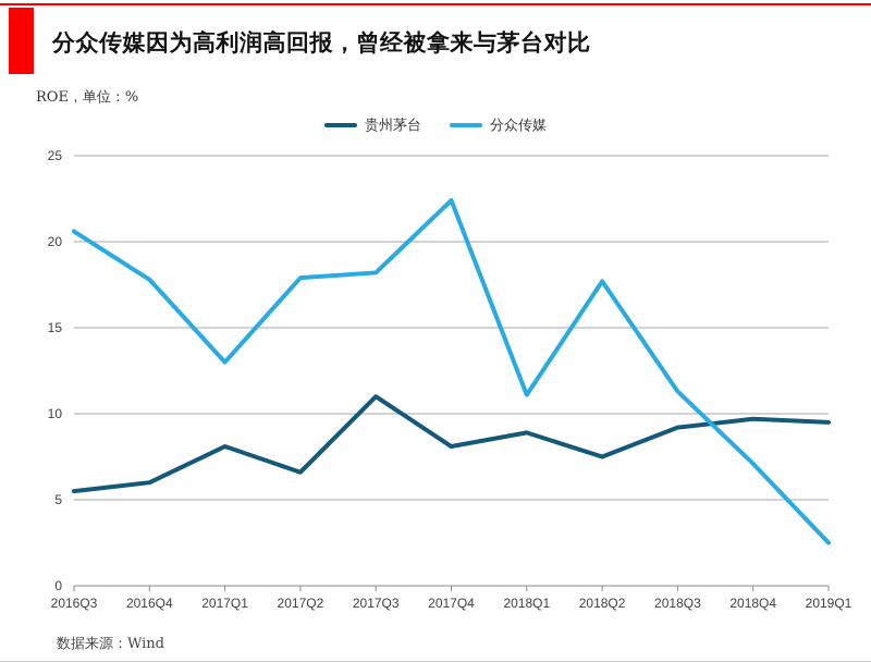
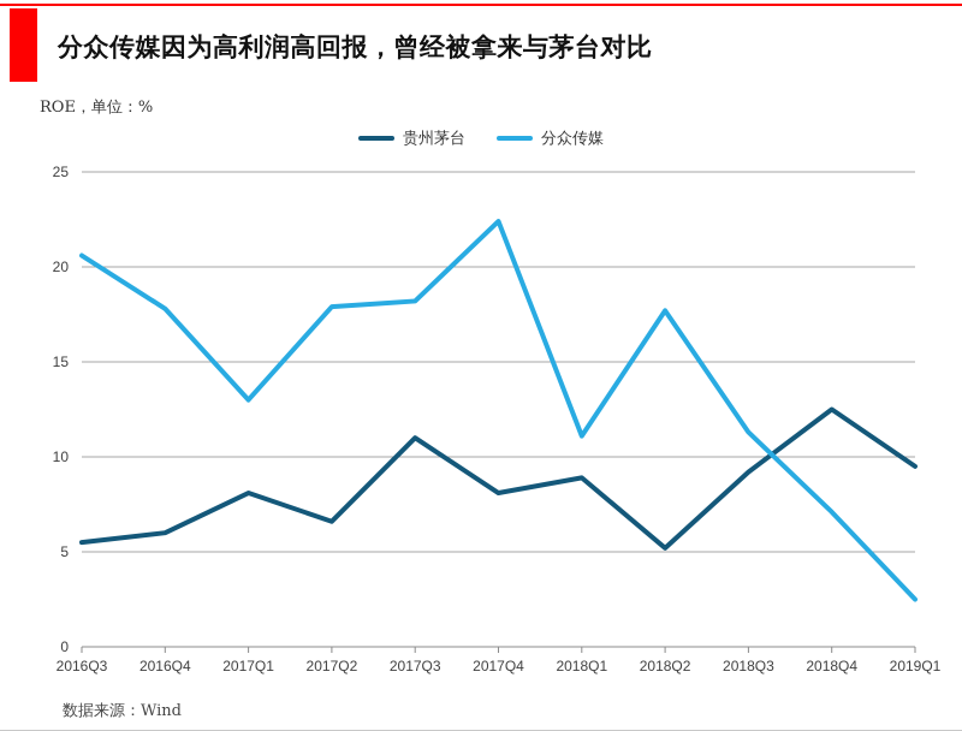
贵州茅台/2018Q2: 7.5 -> 5.2
贵州茅台/2018Q4: 9.7 -> 12.5
